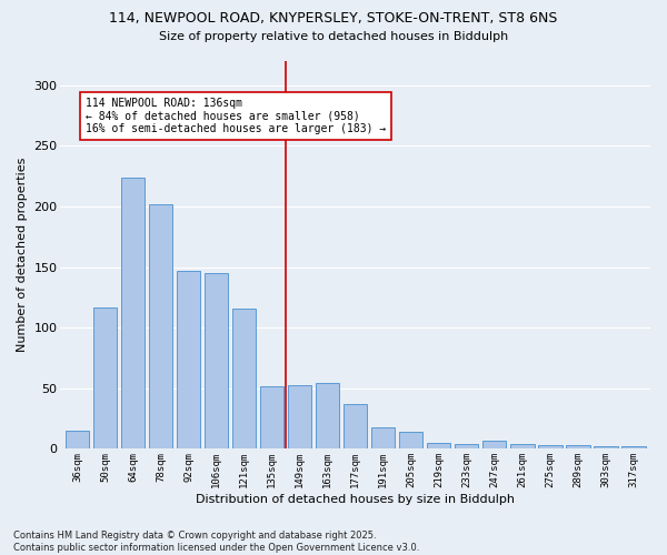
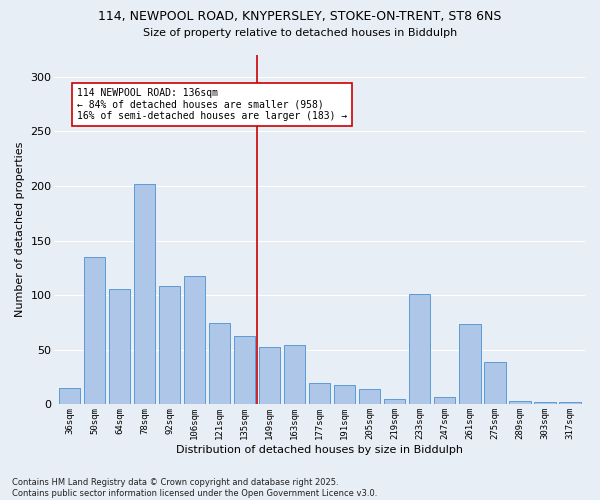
50sqm: 117 -> 135
64sqm: 224 -> 106
92sqm: 147 -> 108
106sqm: 145 -> 118
121sqm: 116 -> 75
135sqm: 52 -> 63
177sqm: 37 -> 20
233sqm: 4 -> 101
261sqm: 4 -> 74
275sqm: 3 -> 39
